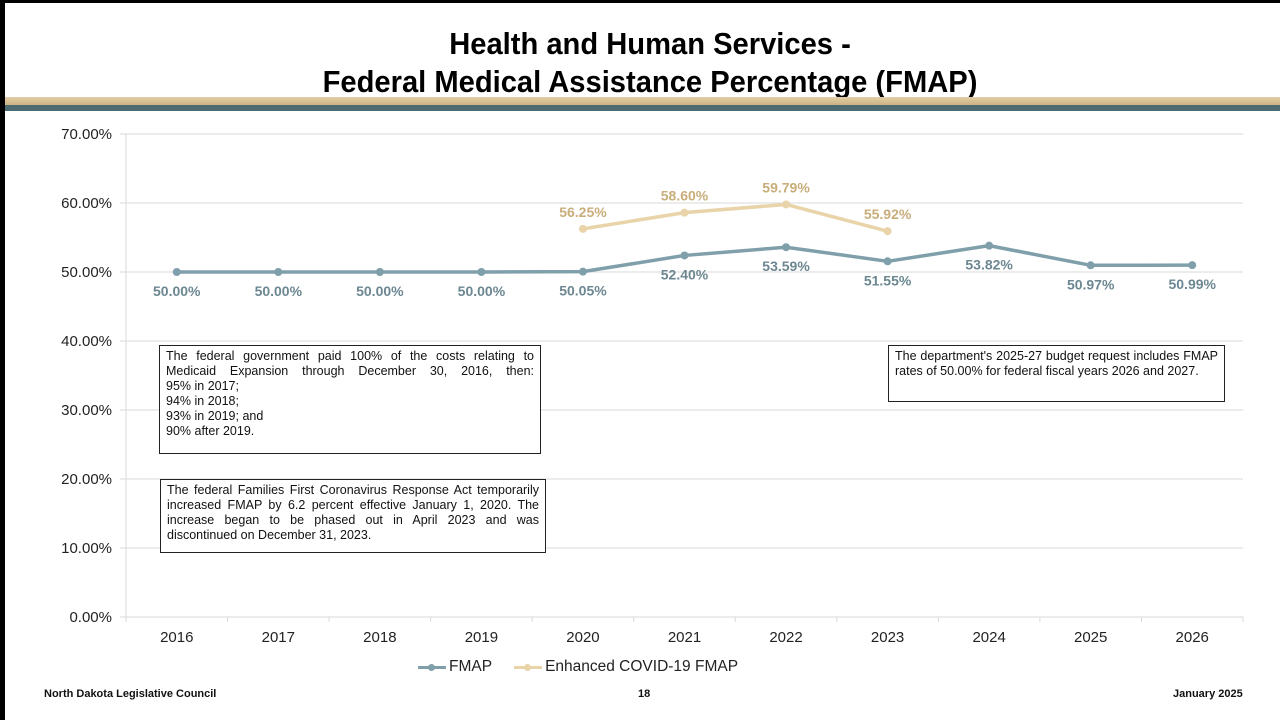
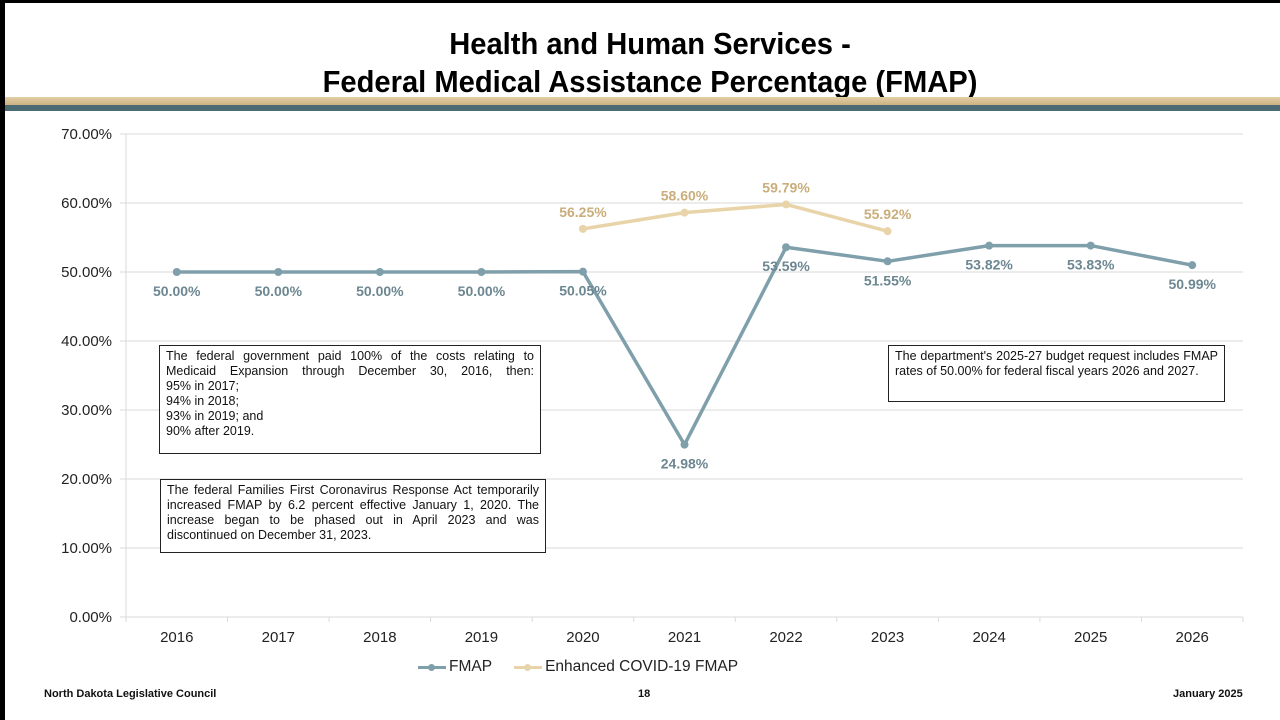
FMAP/2021: 52.40% -> 24.98%
FMAP/2025: 50.97% -> 53.83%
